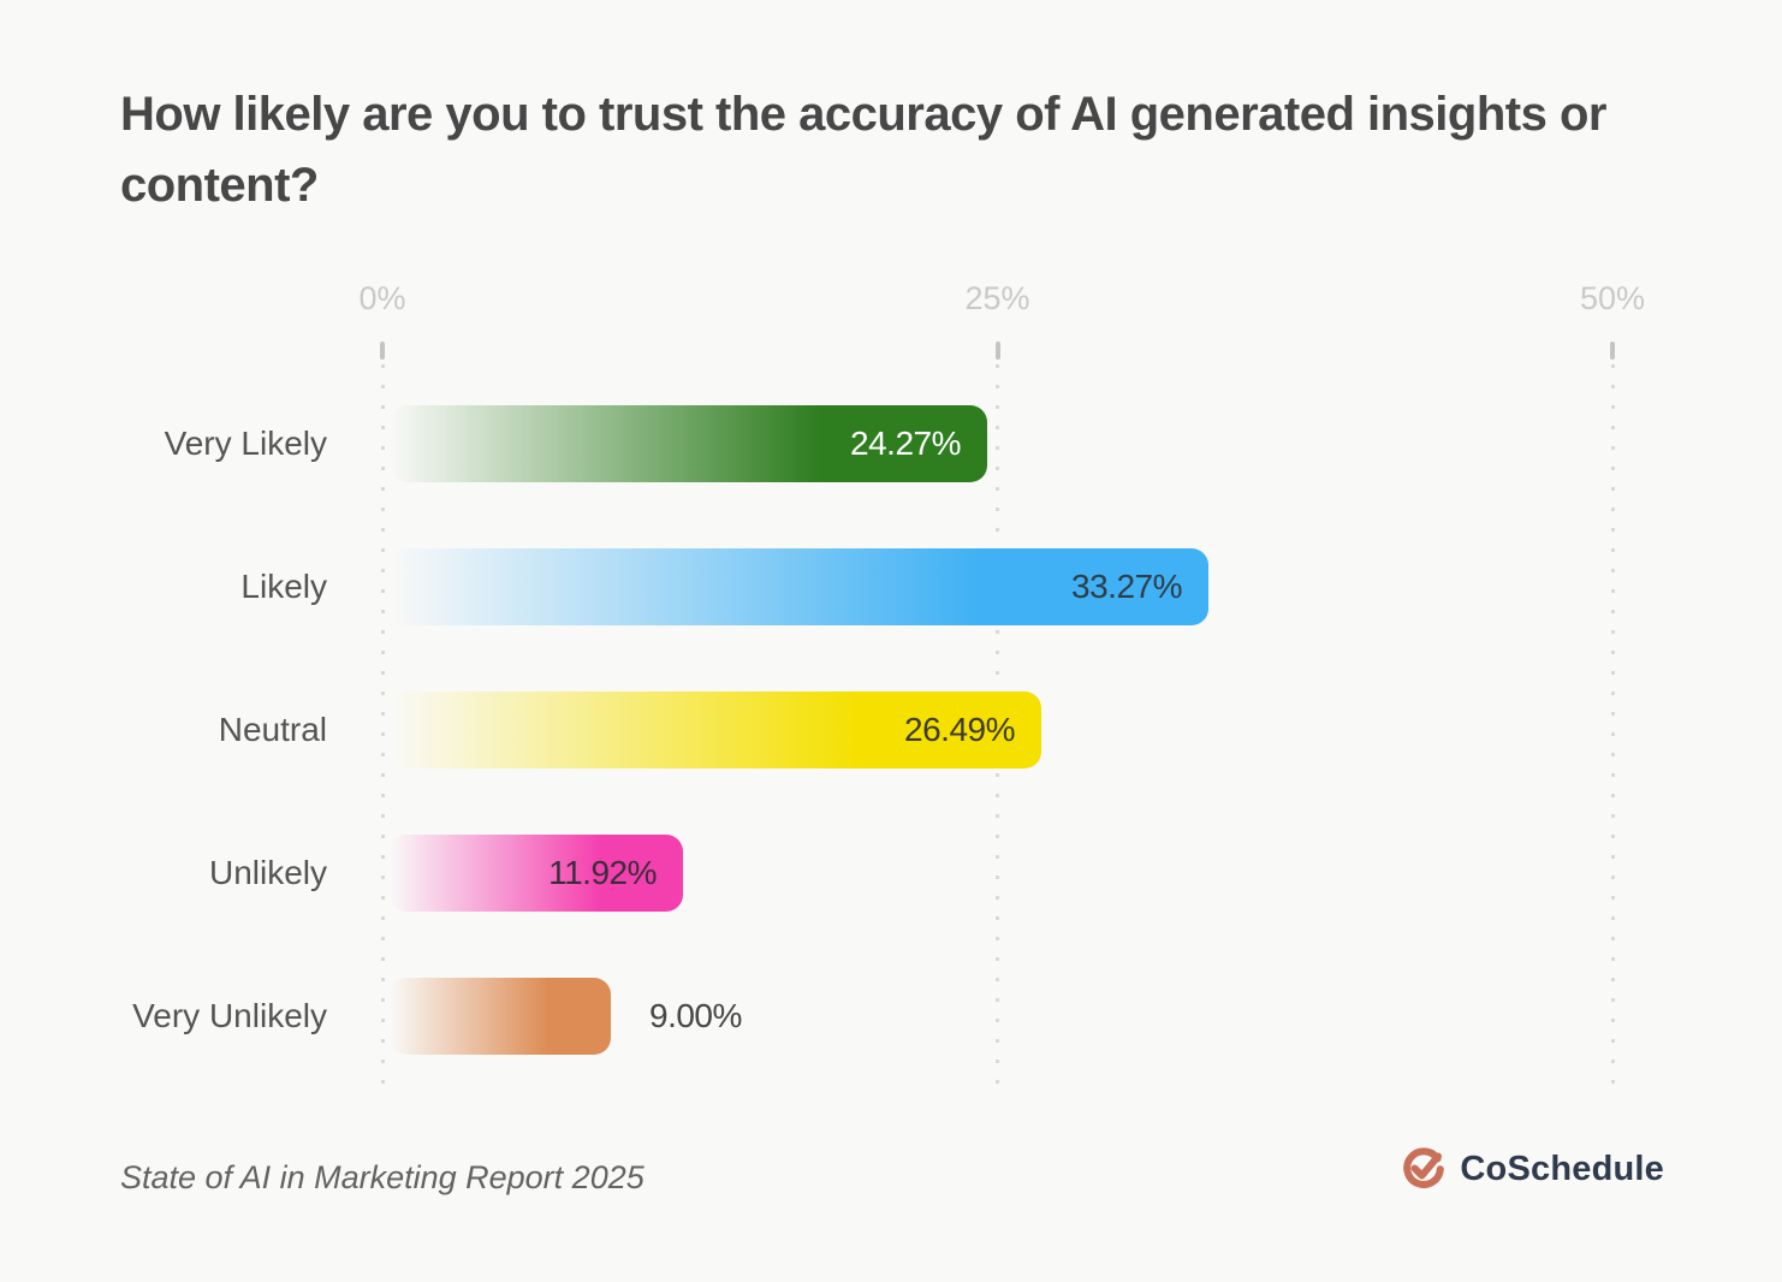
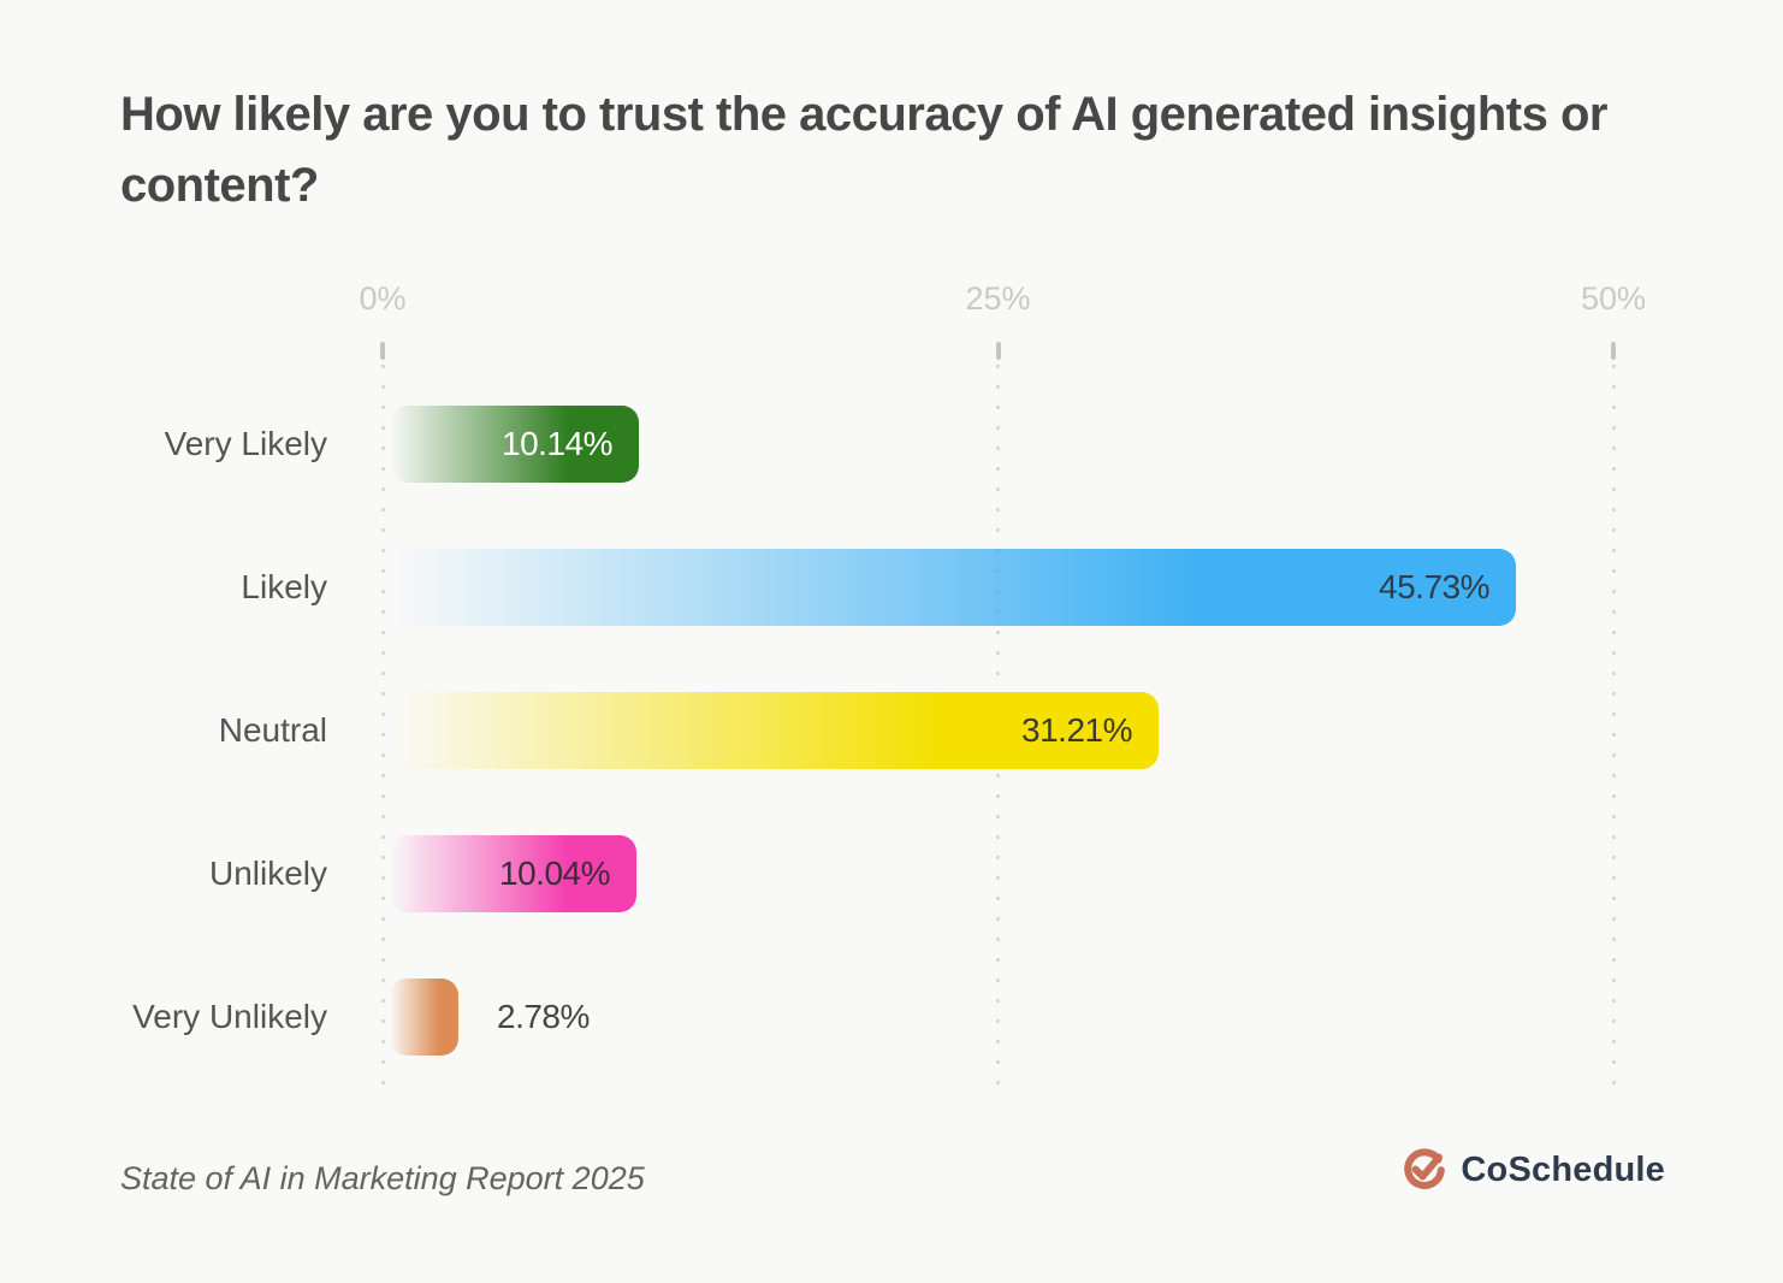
Very Likely: 24.27% -> 10.14%
Likely: 33.27% -> 45.73%
Neutral: 26.49% -> 31.21%
Unlikely: 11.92% -> 10.04%
Very Unlikely: 9.00% -> 2.78%
